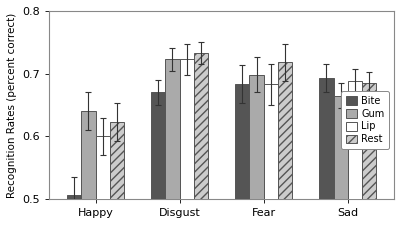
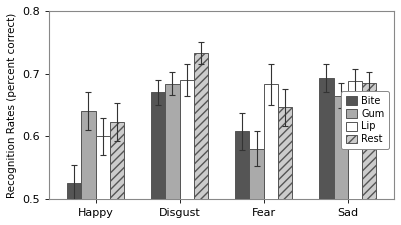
Bite/Happy: 0.507 -> 0.526
Gum/Disgust: 0.723 -> 0.684
Lip/Disgust: 0.723 -> 0.690
Bite/Fear: 0.683 -> 0.608
Gum/Fear: 0.698 -> 0.580
Rest/Fear: 0.718 -> 0.646
